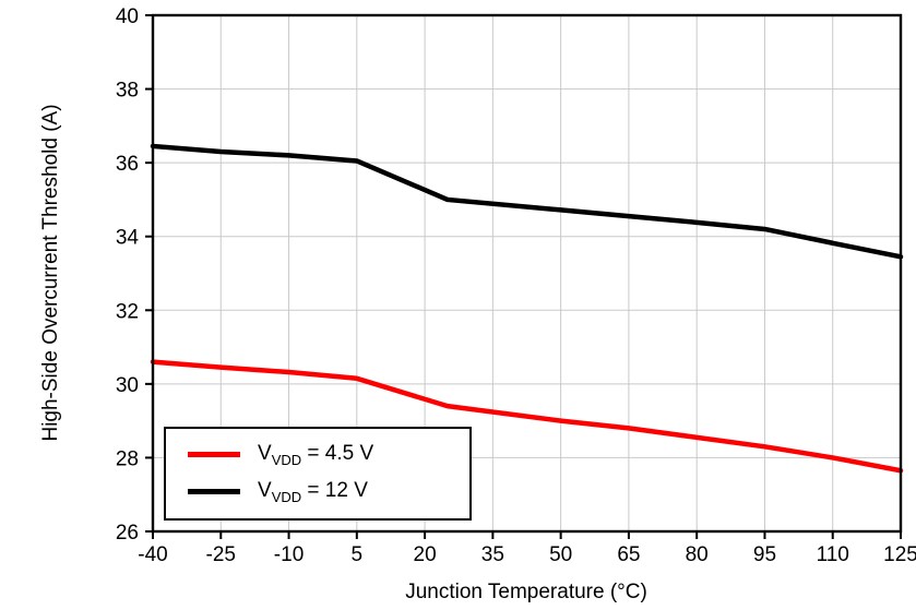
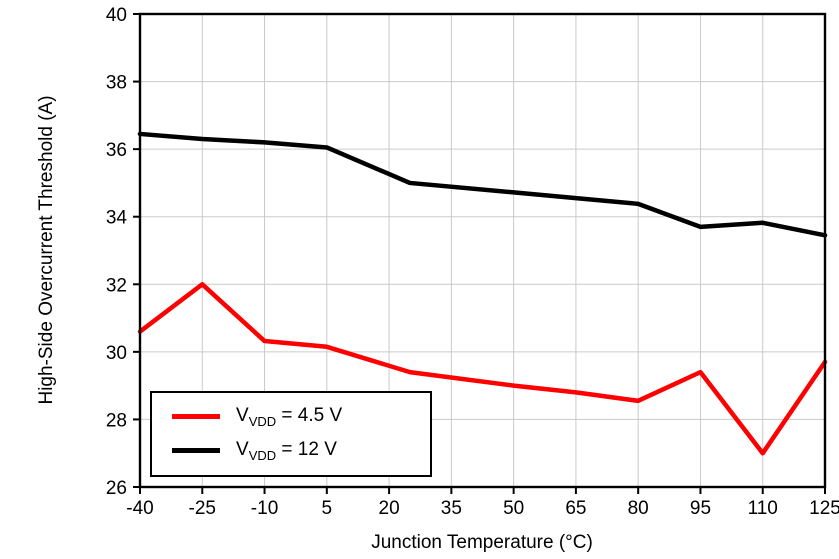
VVDD = 4.5 V/-25: 30.4 -> 32.0
VVDD = 4.5 V/95: 28.3 -> 29.4
VVDD = 12 V/95: 34.2 -> 33.7
VVDD = 4.5 V/110: 28.0 -> 27.0
VVDD = 4.5 V/125: 27.6 -> 29.7
